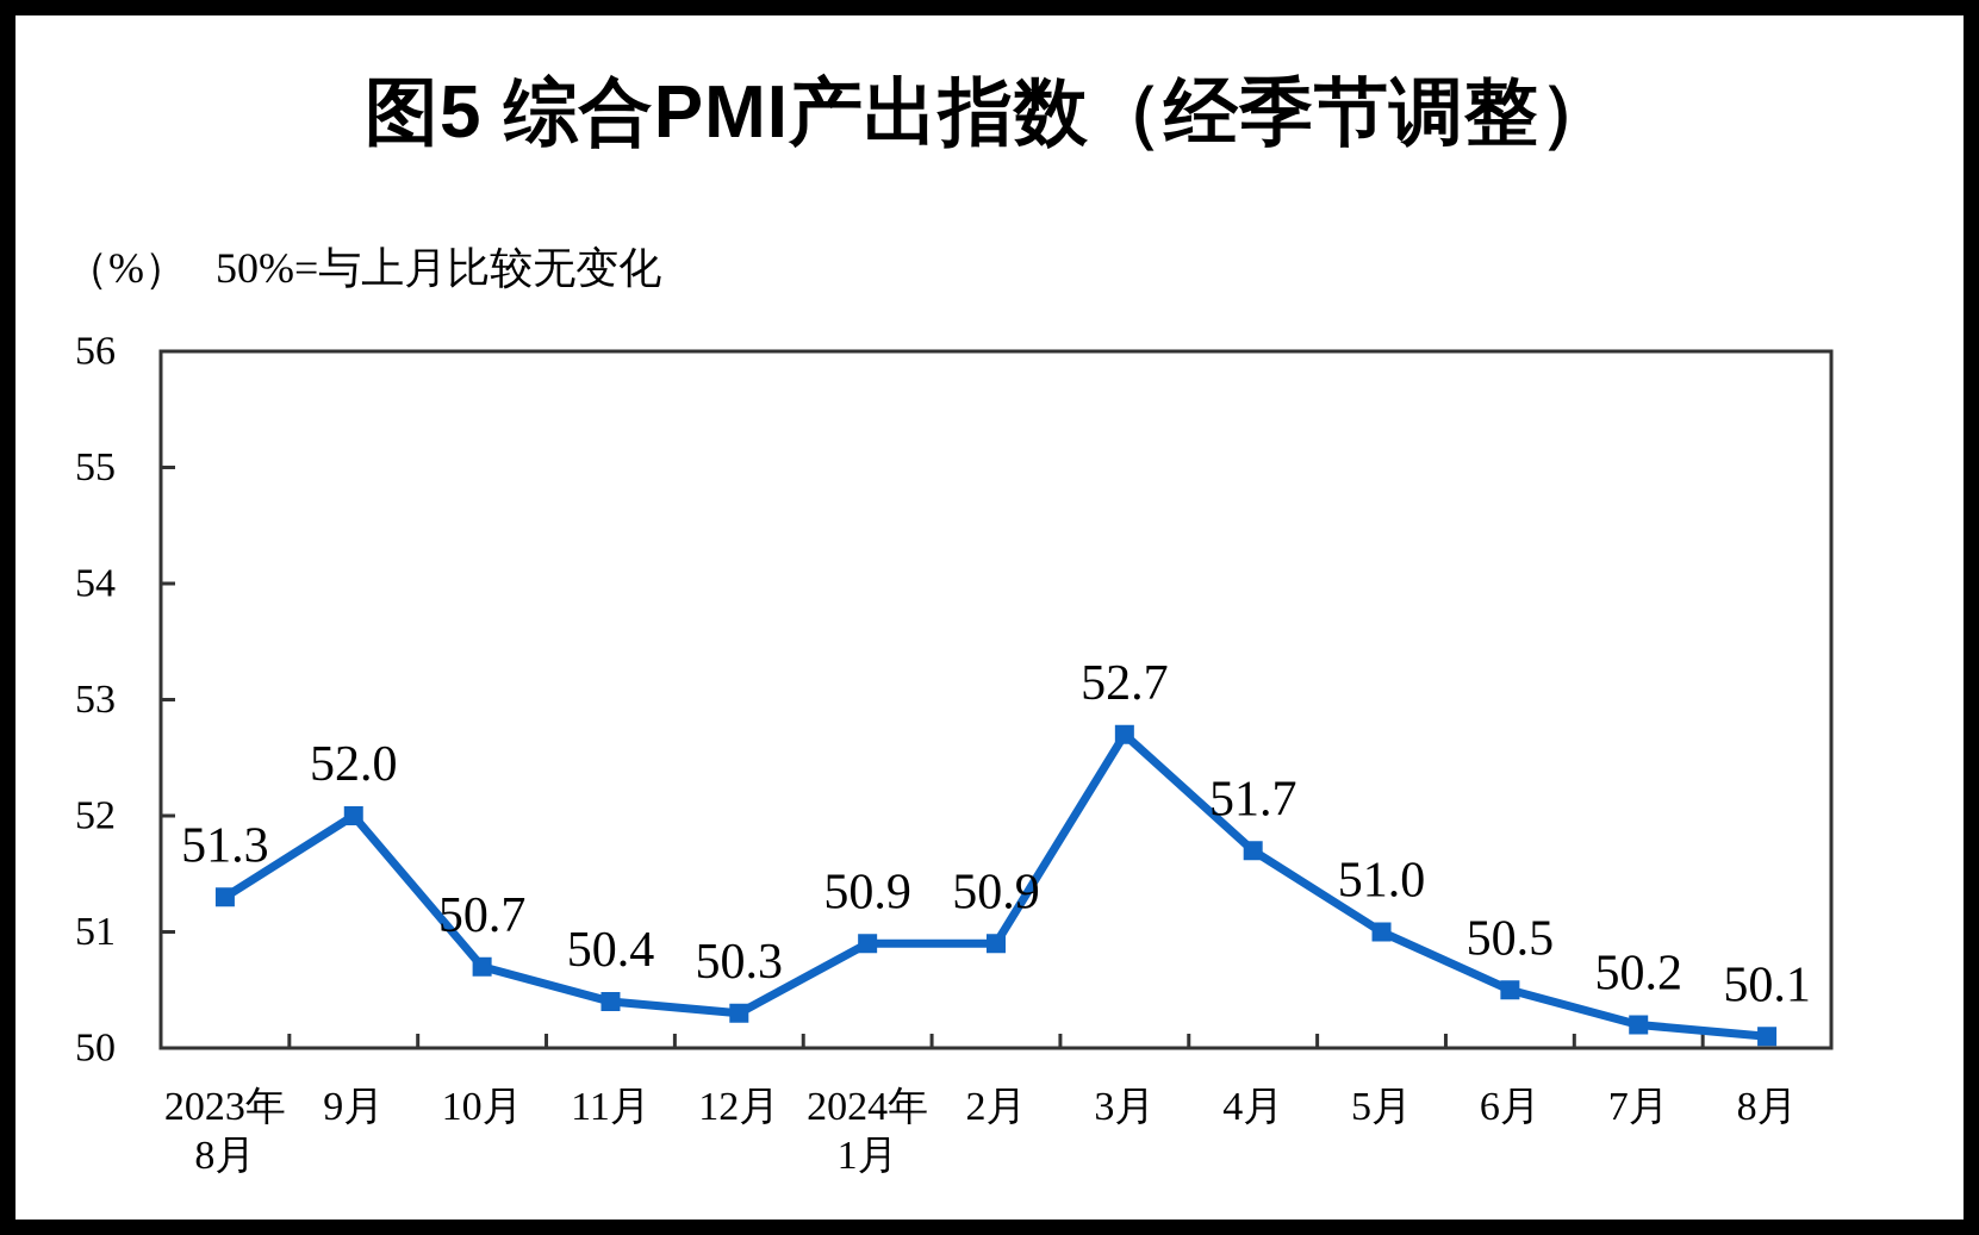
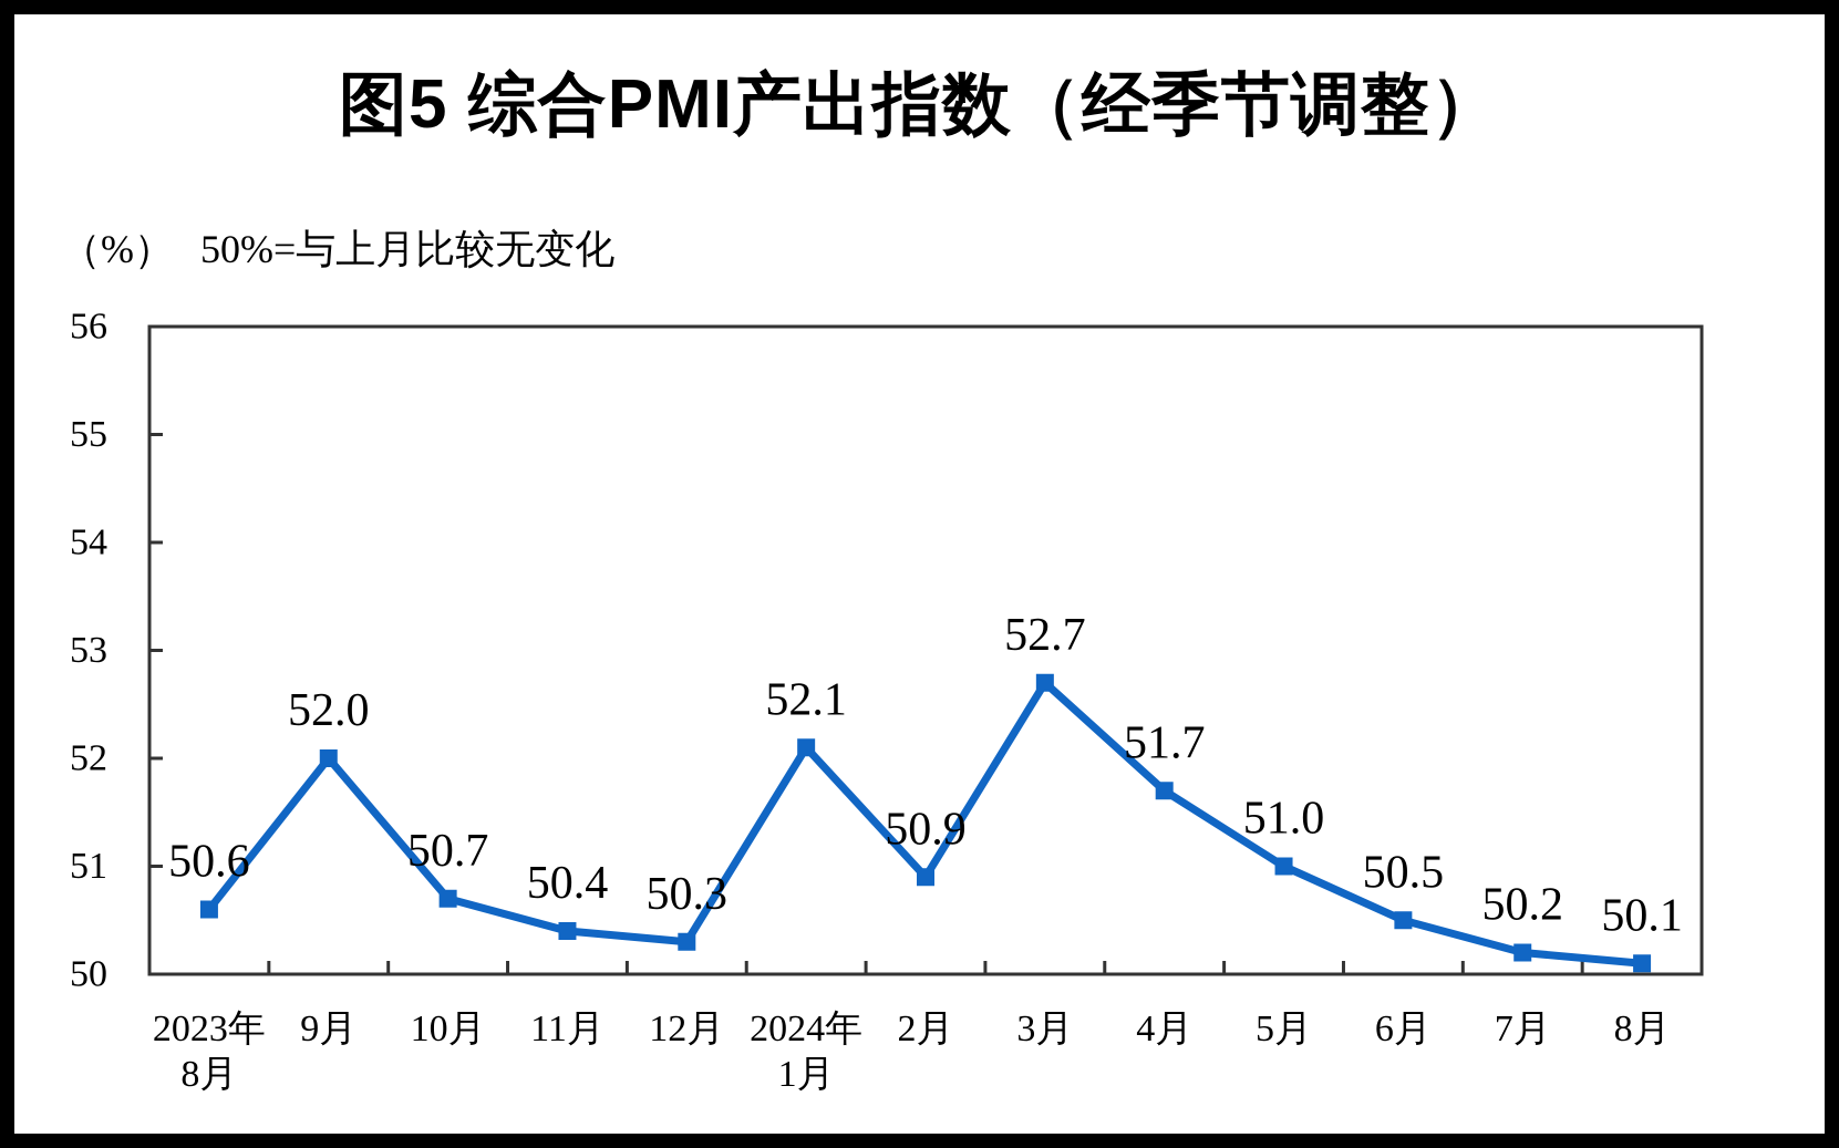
2023年 8月: 51.3 -> 50.6
2024年 1月: 50.9 -> 52.1
